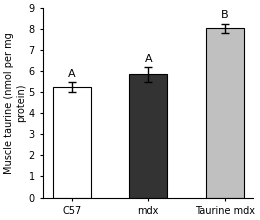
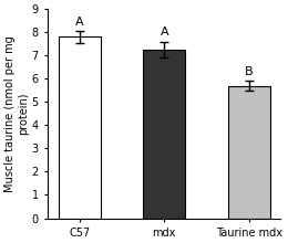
C57: 5.25 -> 7.80
mdx: 5.85 -> 7.25
Taurine mdx: 8.05 -> 5.70
